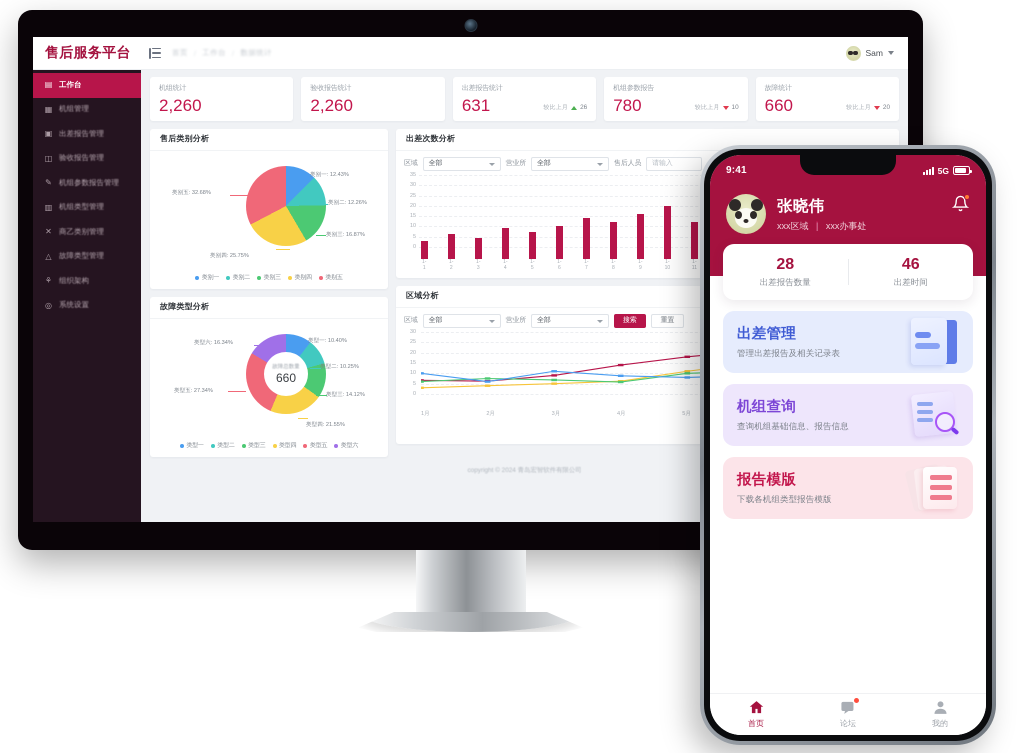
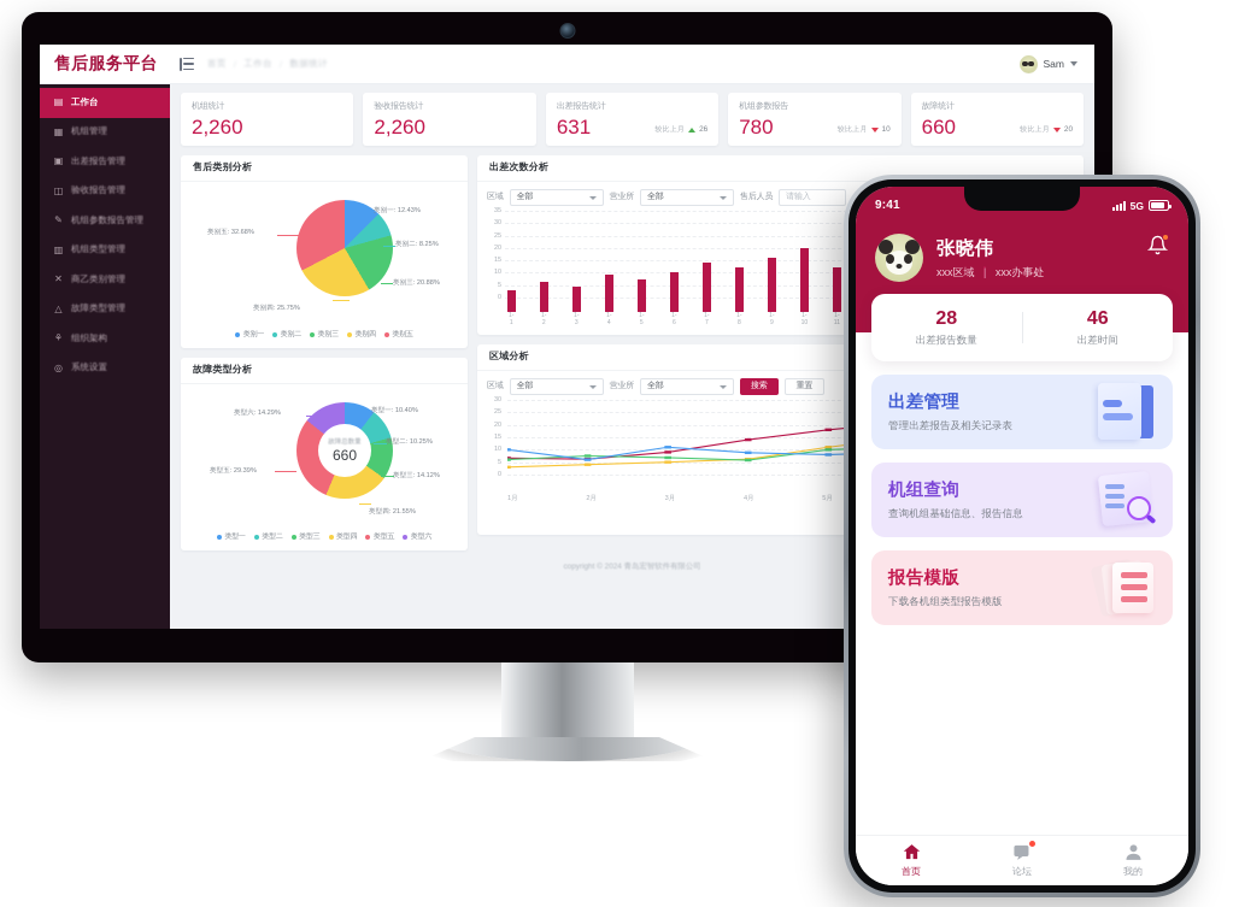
售后类别分析/类别二: 12.26% -> 8.25%
售后类别分析/类别三: 16.87% -> 20.88%
故障类型分析/类型五: 27.34% -> 29.39%
故障类型分析/类型六: 16.34% -> 14.29%
